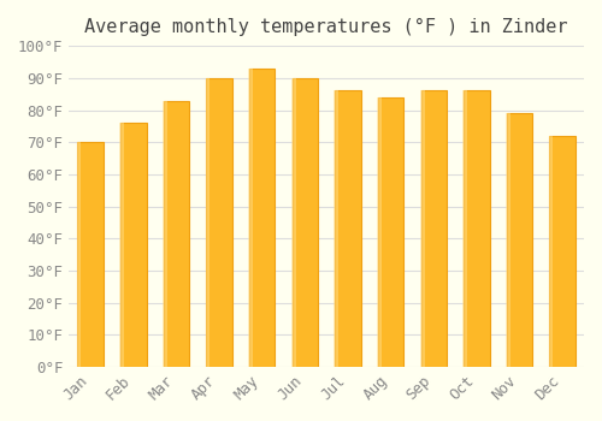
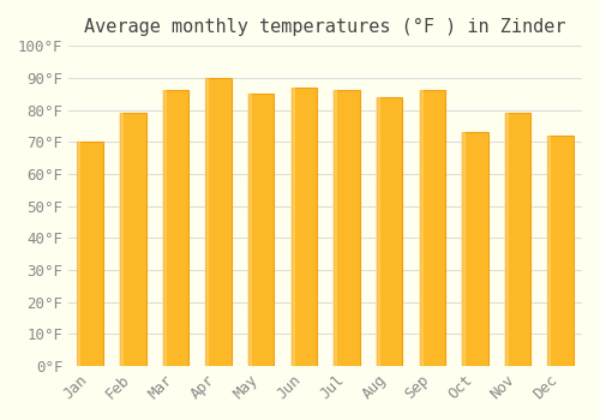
Feb: 76°F -> 79°F
Mar: 83°F -> 86°F
May: 93°F -> 85°F
Jun: 90°F -> 87°F
Oct: 86°F -> 73°F
